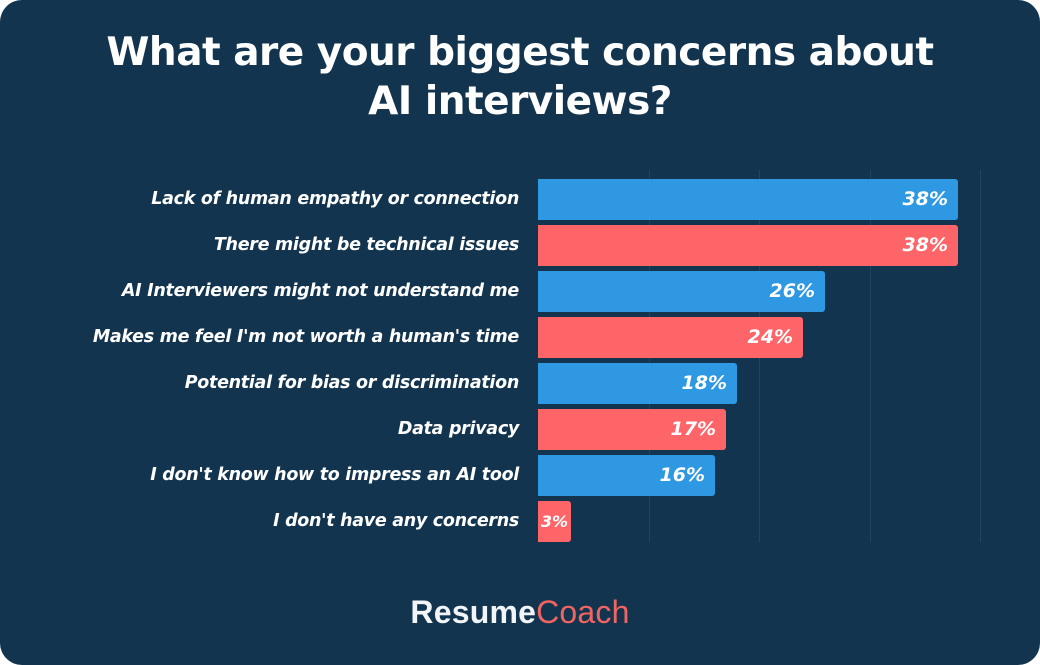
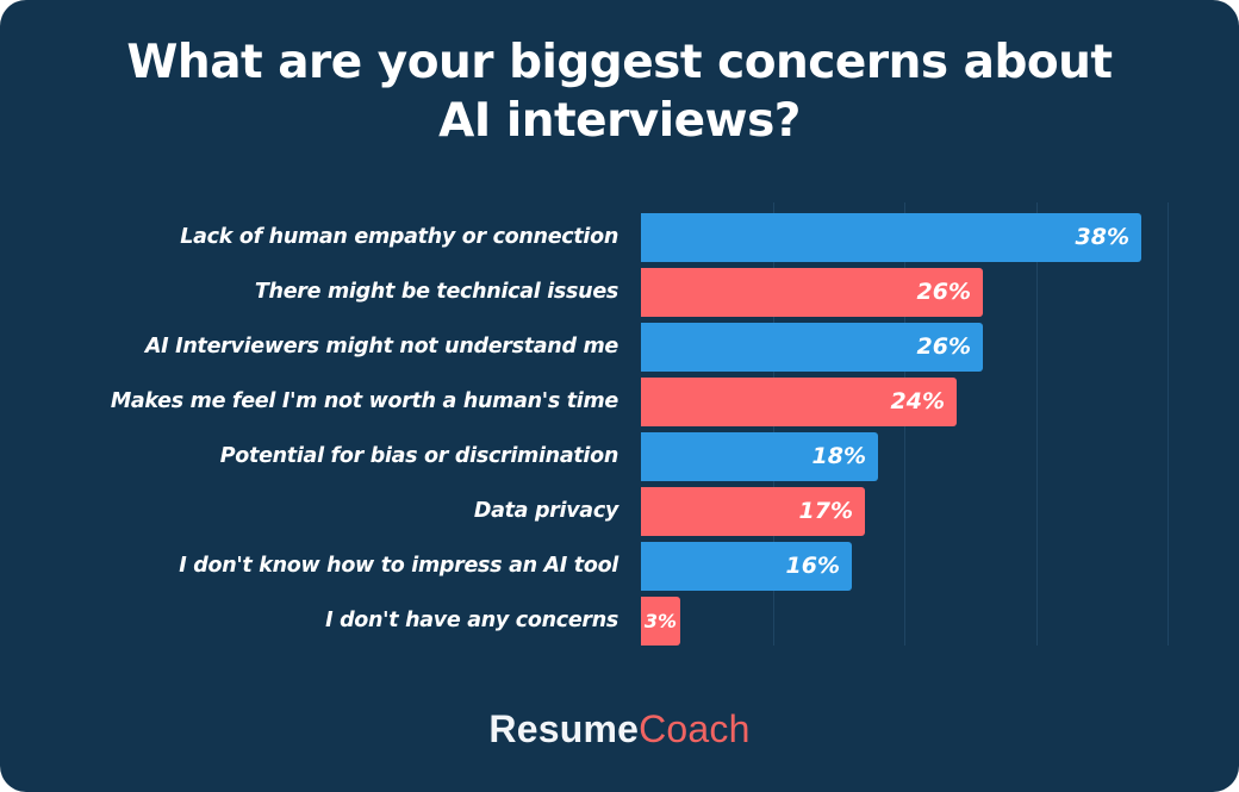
There might be technical issues: 38% -> 26%
